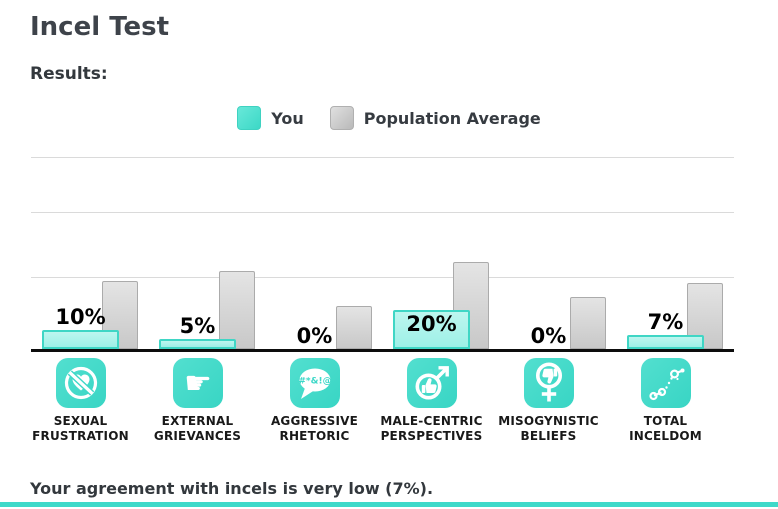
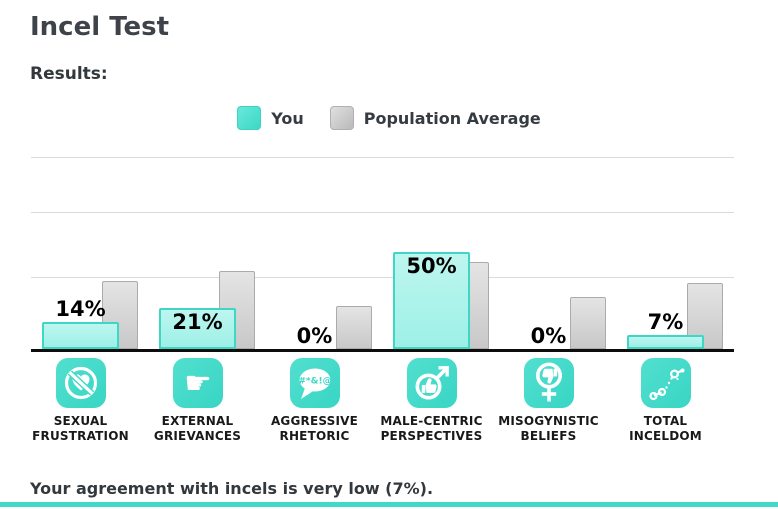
You/SEXUAL FRUSTRATION: 10% -> 14%
You/EXTERNAL GRIEVANCES: 5% -> 21%
You/MALE-CENTRIC PERSPECTIVES: 20% -> 50%
